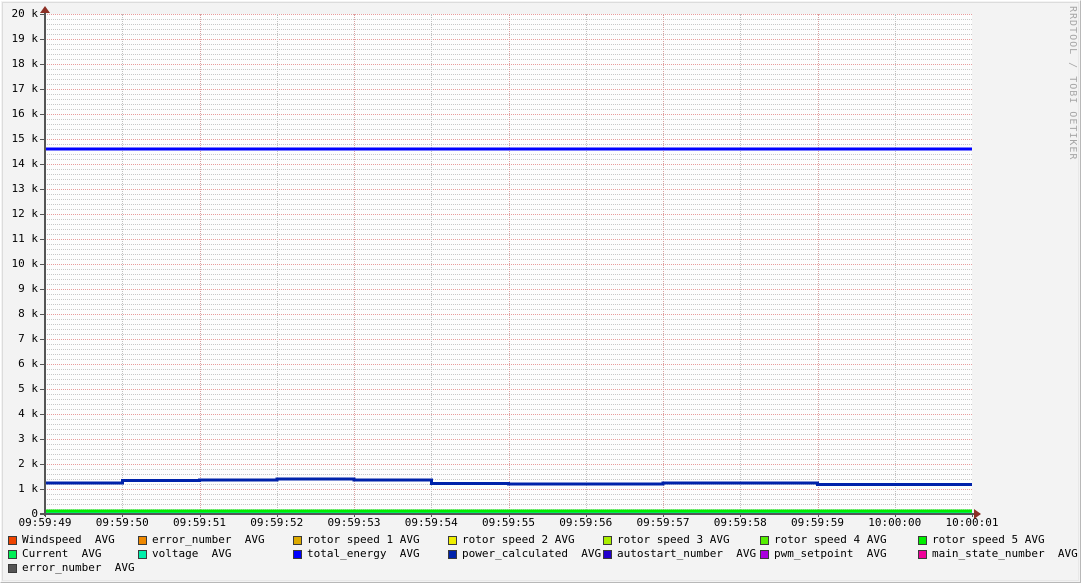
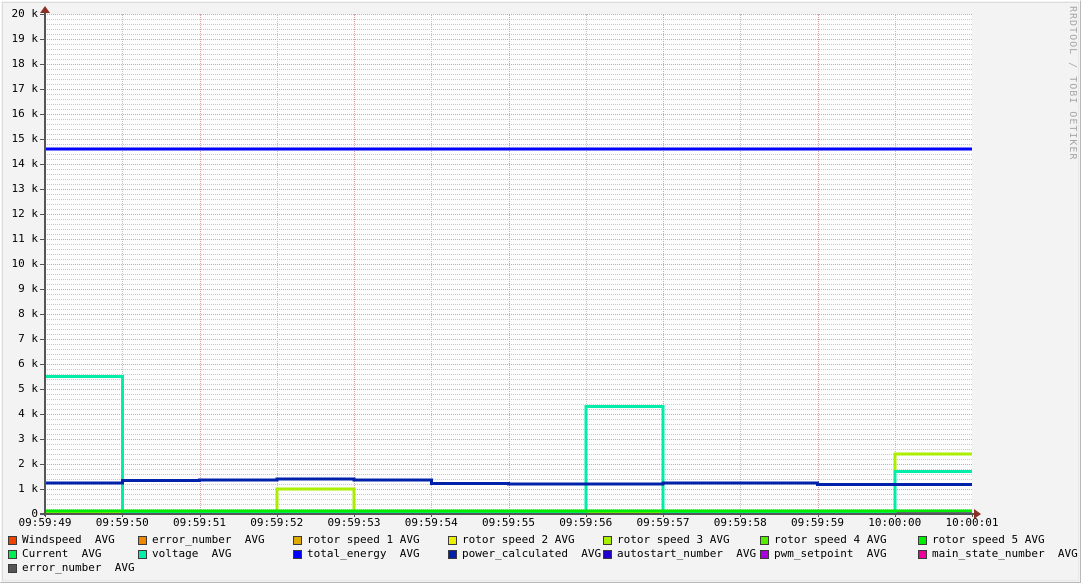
voltage AVG/09:59:49: 0.1k -> 5.5k
rotor speed 3 AVG/09:59:52: 0.1k -> 1.0k
voltage AVG/09:59:56: 0.1k -> 4.3k
voltage AVG/10:00:00: 0.1k -> 1.7k
rotor speed 3 AVG/10:00:00: 0.1k -> 2.4k
